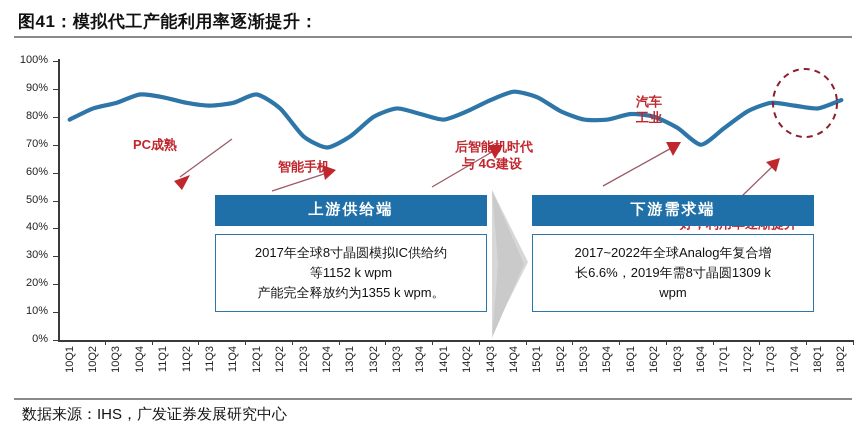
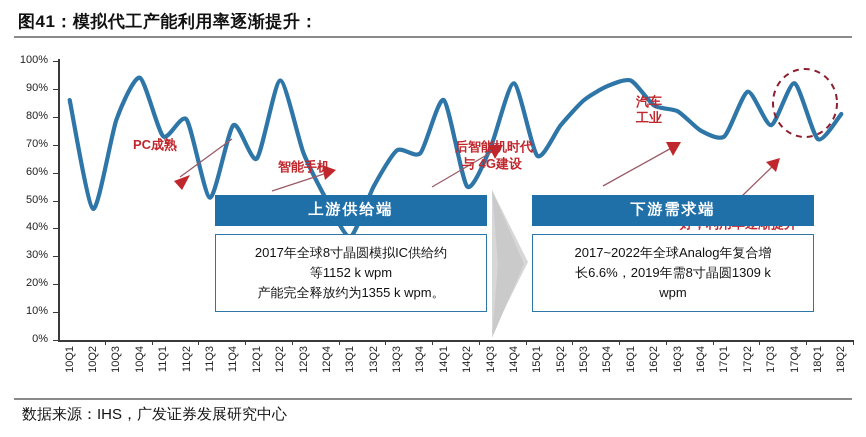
10Q1: 79% -> 86%
10Q2: 83% -> 47%
10Q3: 85% -> 79%
10Q4: 88% -> 94%
11Q1: 87% -> 73%
11Q2: 85% -> 79%
11Q3: 84% -> 51%
11Q4: 85% -> 77%
12Q1: 88% -> 65%
12Q2: 83% -> 93%
12Q3: 73% -> 67%
12Q4: 69% -> 50%
13Q1: 73% -> 37%
13Q2: 80% -> 55%
13Q3: 83% -> 68%
13Q4: 81% -> 67%
14Q1: 79% -> 86%
14Q2: 82% -> 55%
14Q3: 86% -> 69%
14Q4: 89% -> 92%
15Q1: 87% -> 66%
15Q2: 82% -> 77%
15Q3: 79% -> 86%
15Q4: 79% -> 91%
16Q1: 81% -> 93%
16Q2: 80% -> 84%
16Q3: 76% -> 82%
16Q4: 70% -> 75%
17Q1: 76% -> 73%
17Q2: 82% -> 89%
17Q3: 85% -> 77%
17Q4: 84% -> 92%
18Q1: 83% -> 72%
18Q2: 86% -> 81%
